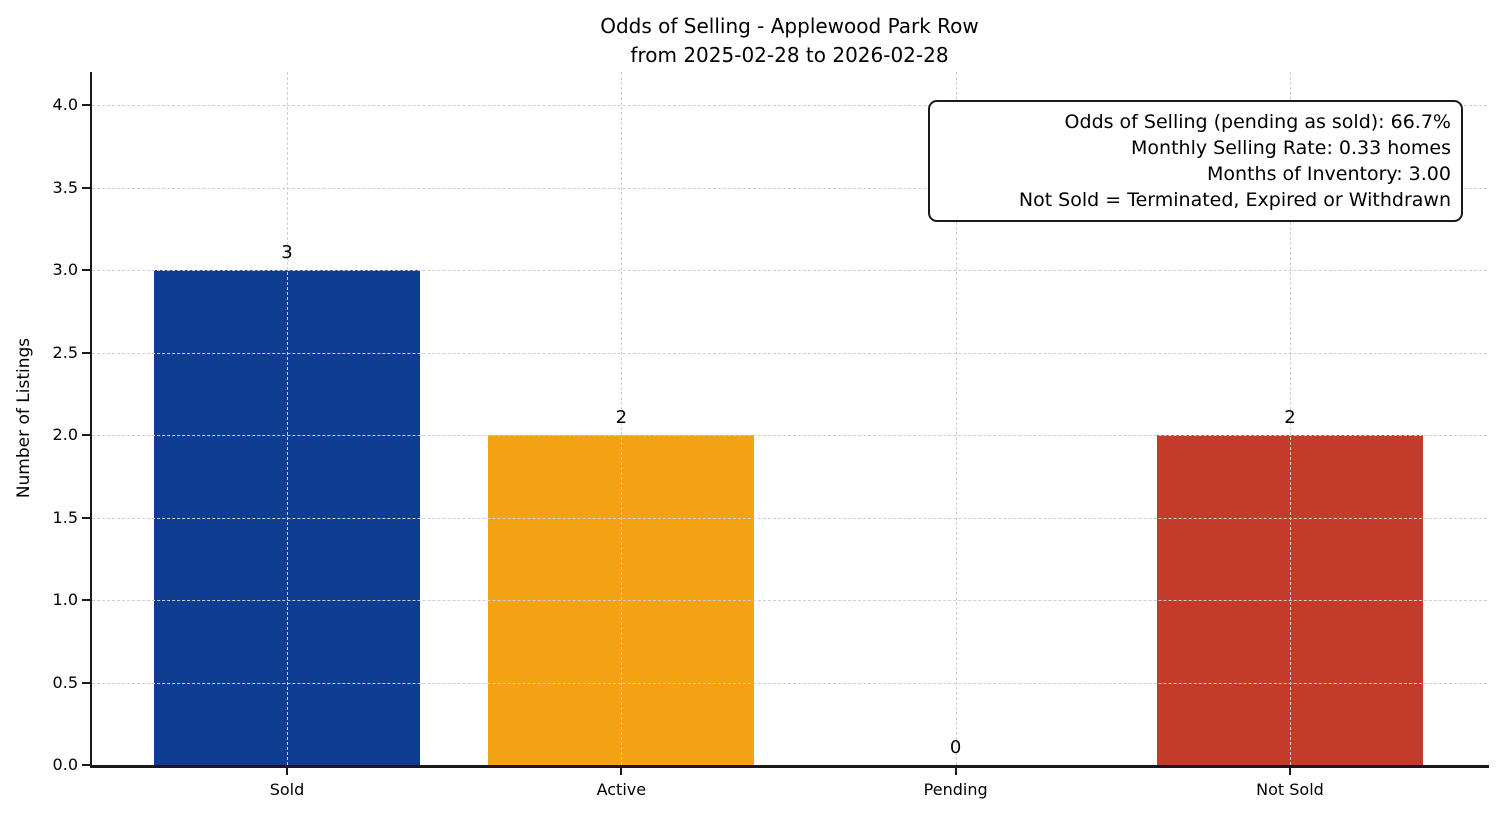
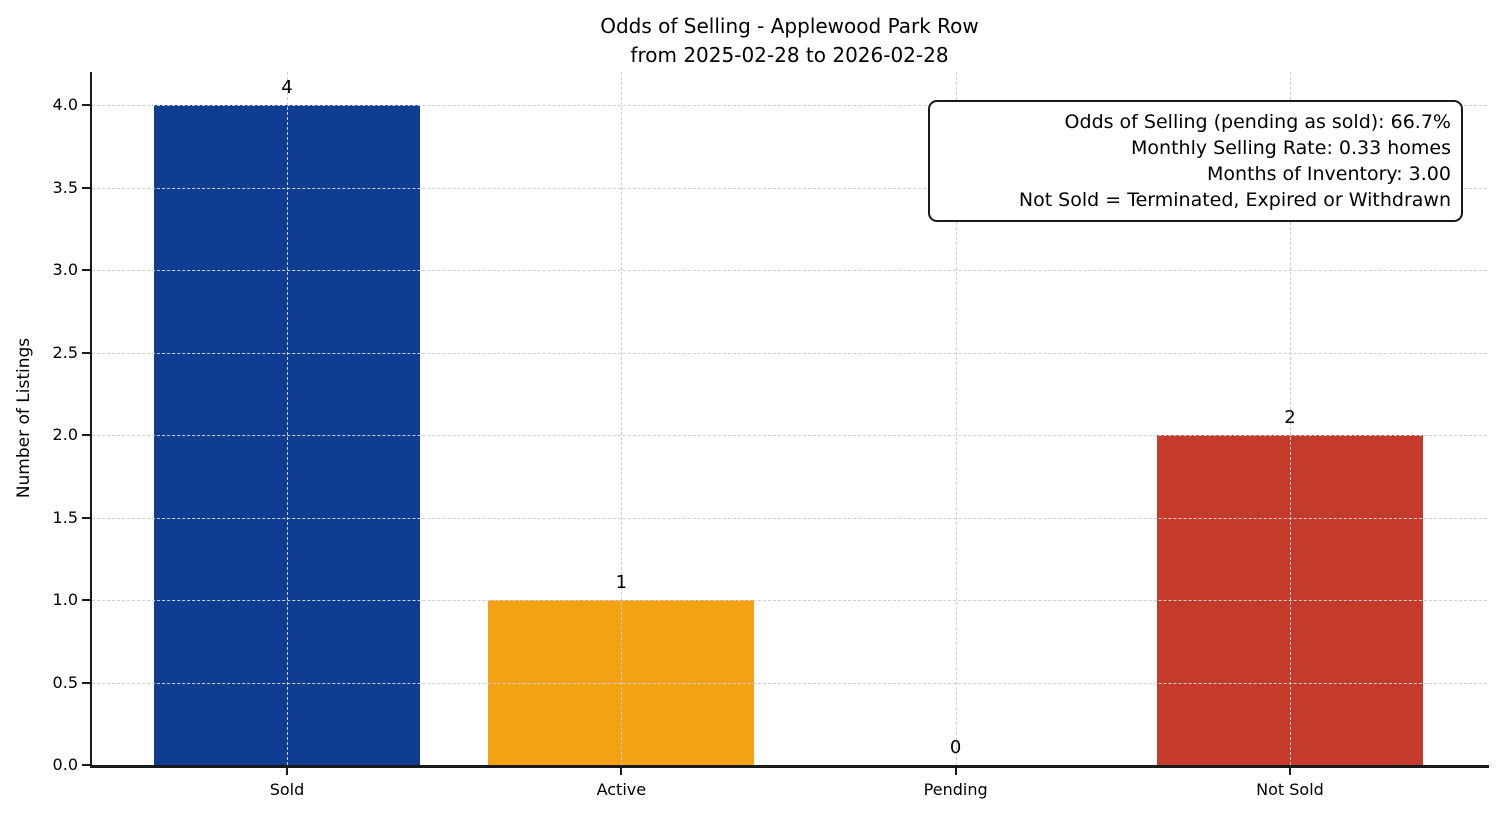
Sold: 3 -> 4
Active: 2 -> 1
